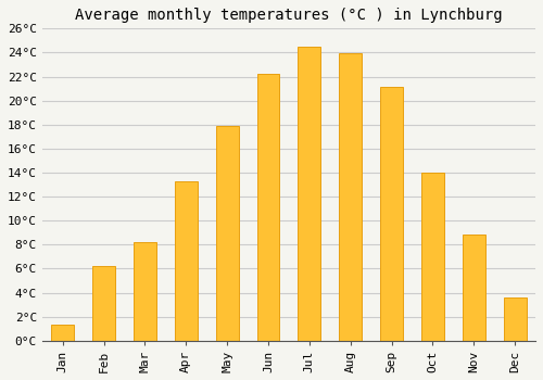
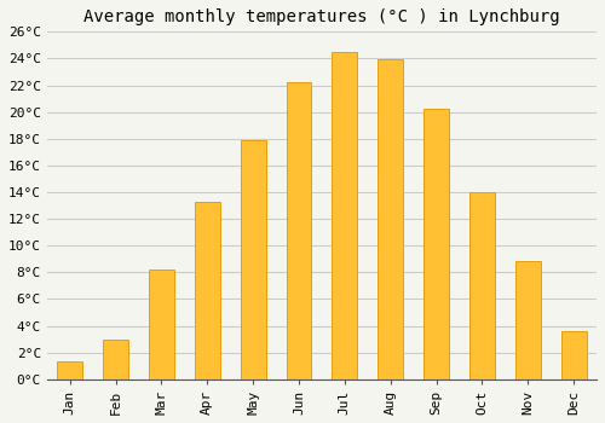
Feb: 6.2°C -> 3.0°C
Sep: 21.1°C -> 20.2°C
